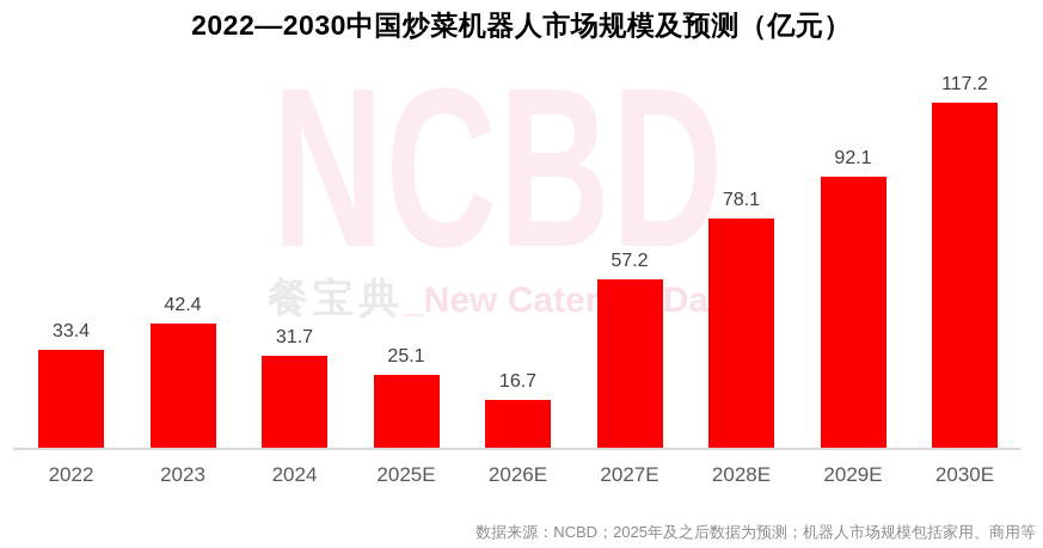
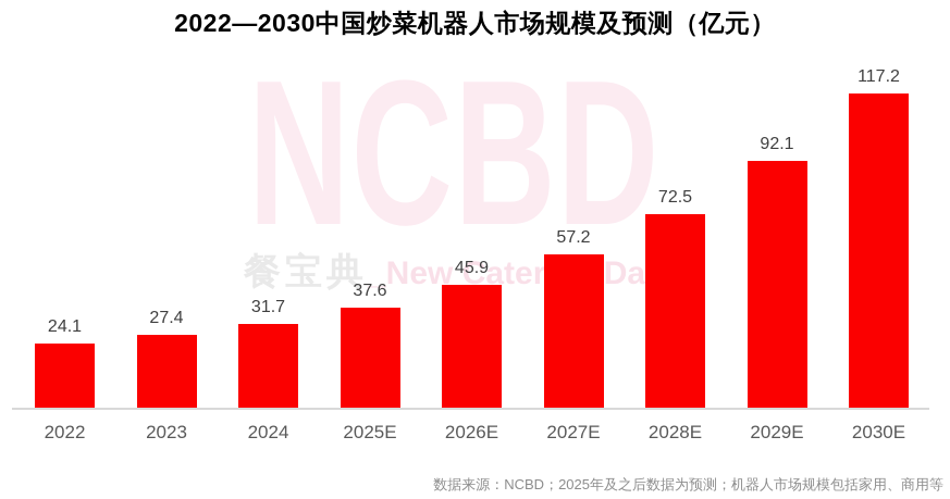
2022: 33.4 -> 24.1
2023: 42.4 -> 27.4
2025E: 25.1 -> 37.6
2026E: 16.7 -> 45.9
2028E: 78.1 -> 72.5
